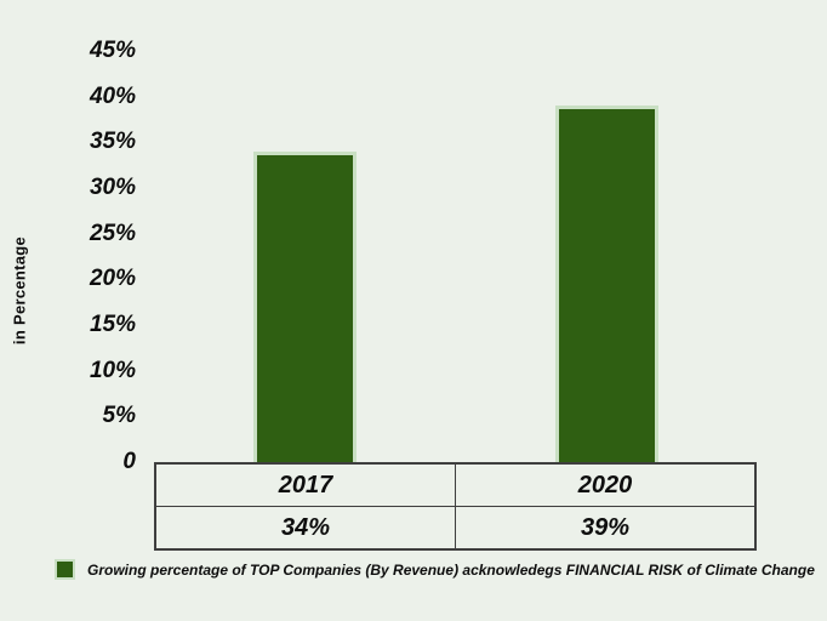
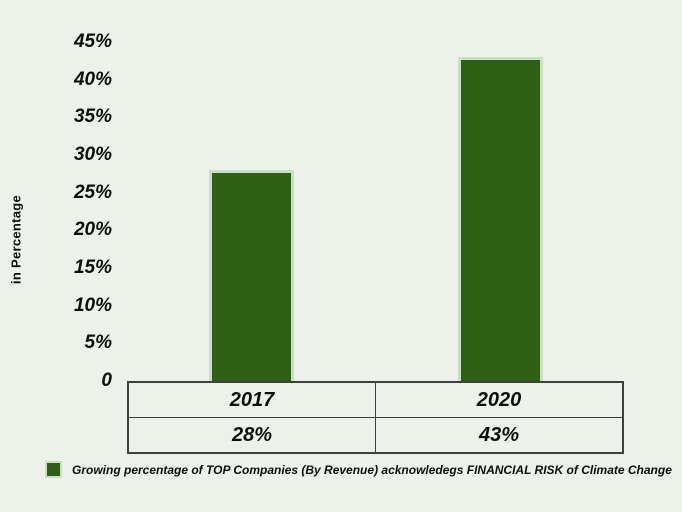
2017: 34% -> 28%
2020: 39% -> 43%
